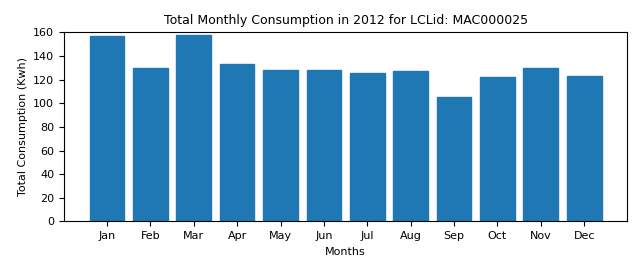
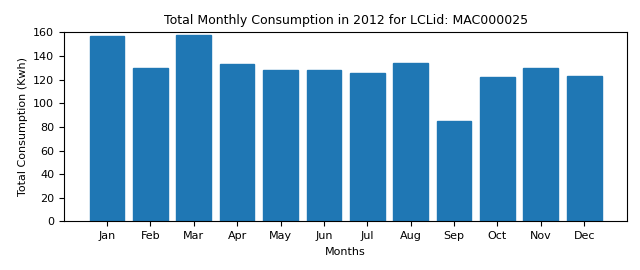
Aug: 127 -> 134
Sep: 105 -> 85
